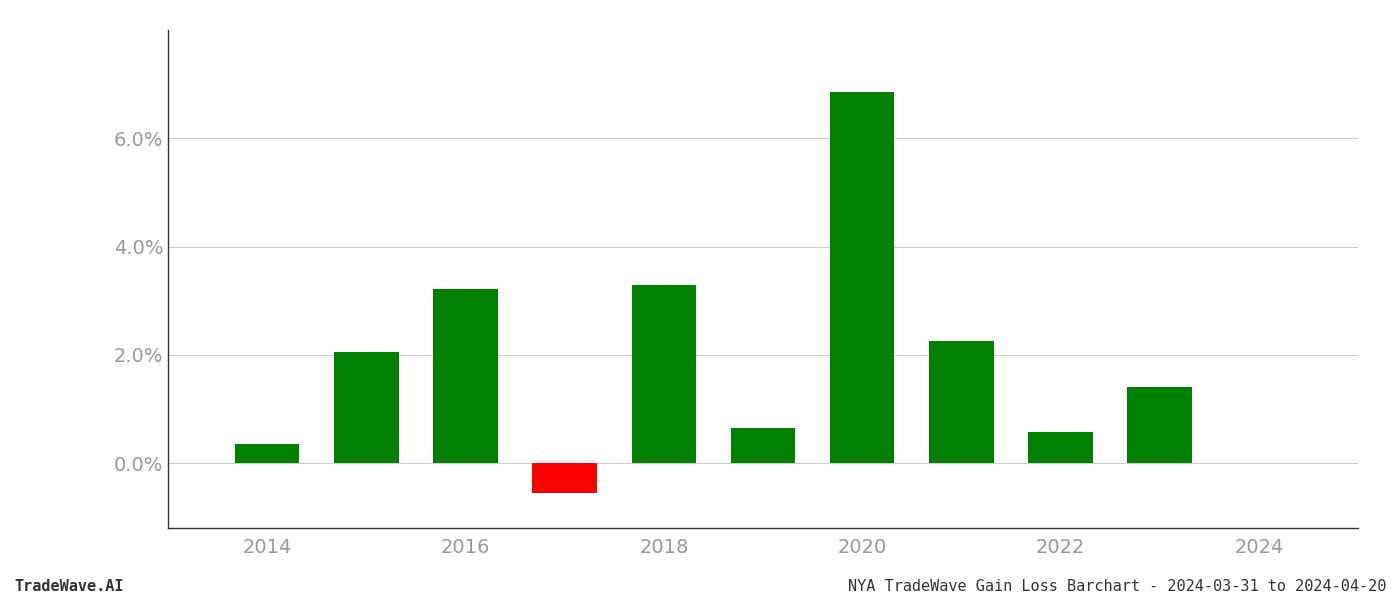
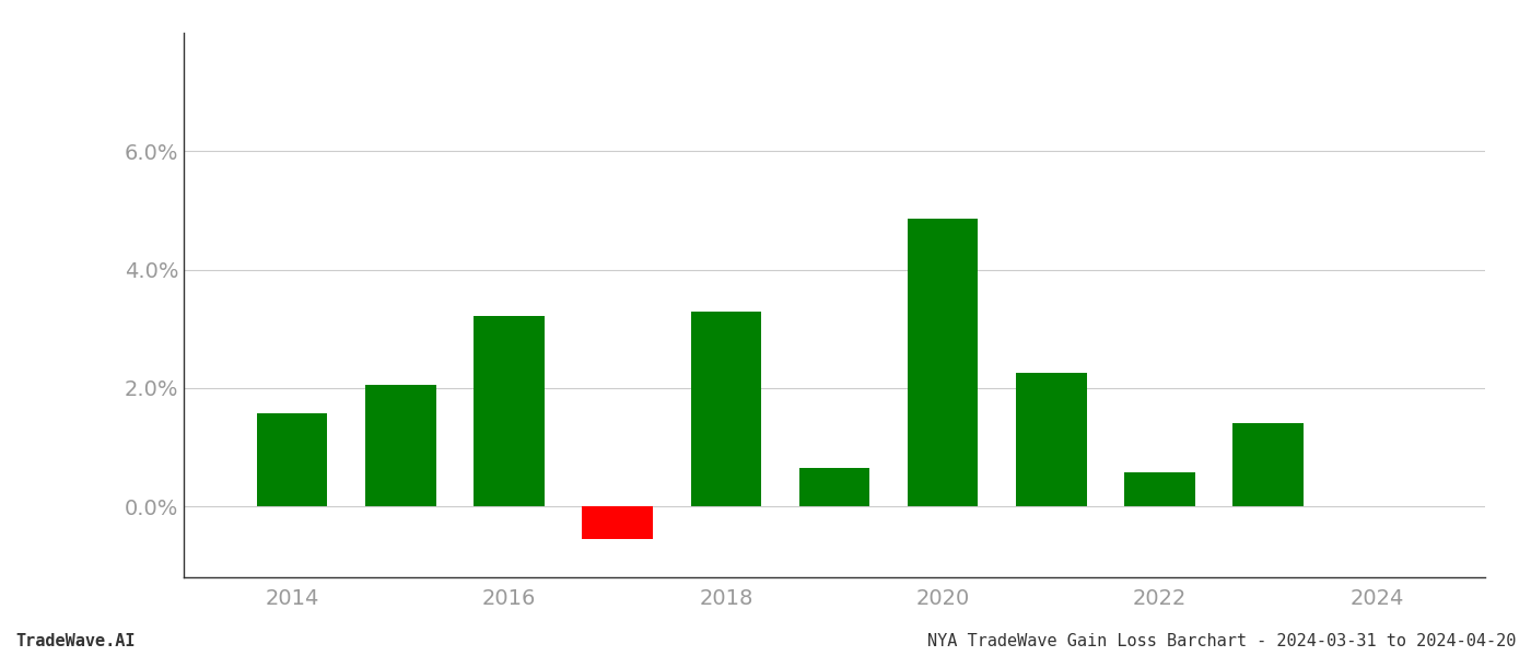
2014: 0.35% -> 1.58%
2020: 6.85% -> 4.86%
